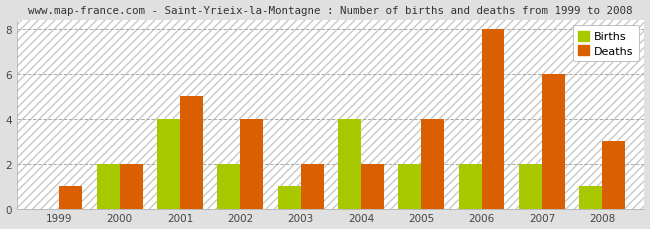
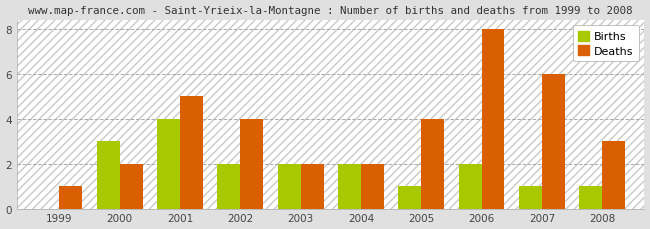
Births/2000: 2 -> 3
Births/2003: 1 -> 2
Births/2004: 4 -> 2
Births/2005: 2 -> 1
Births/2007: 2 -> 1
